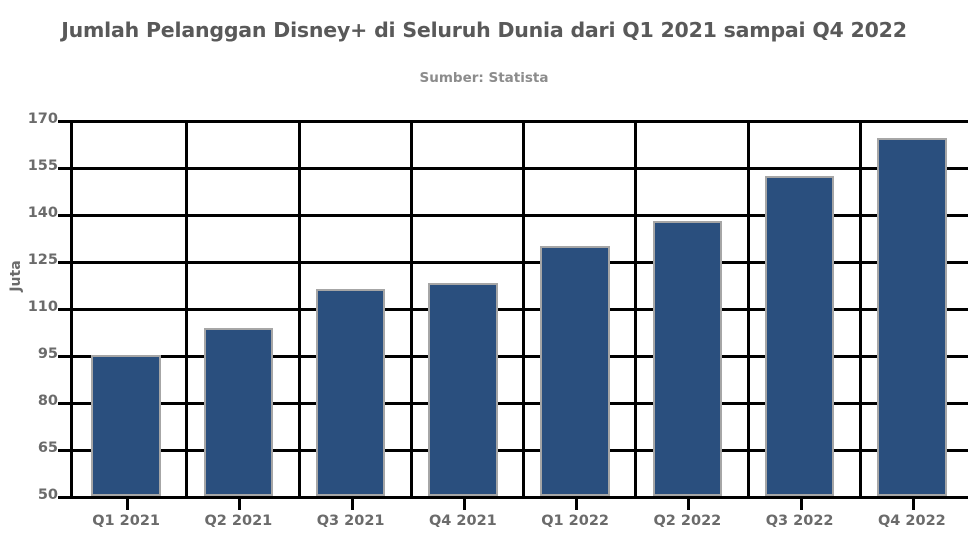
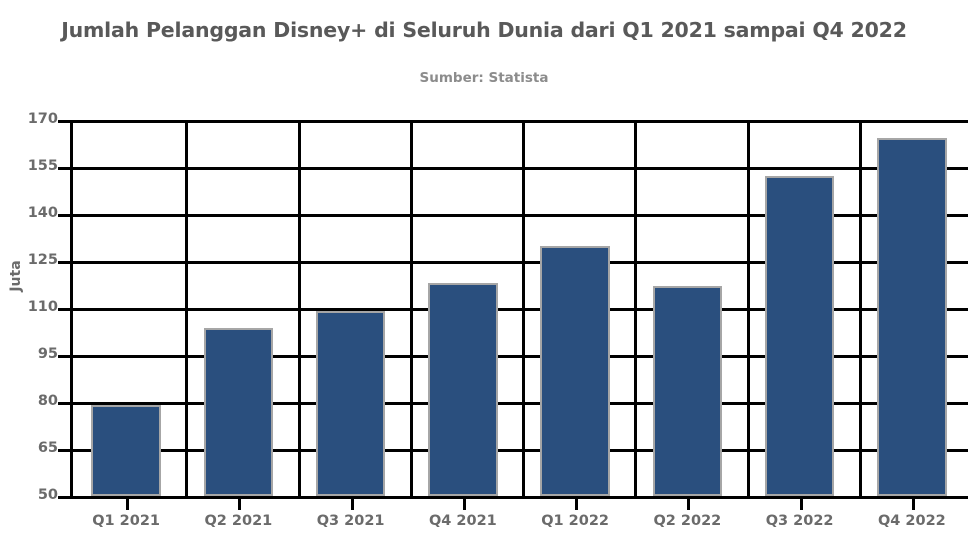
Q1 2021: 95 -> 79
Q3 2021: 116 -> 109
Q2 2022: 138 -> 117
